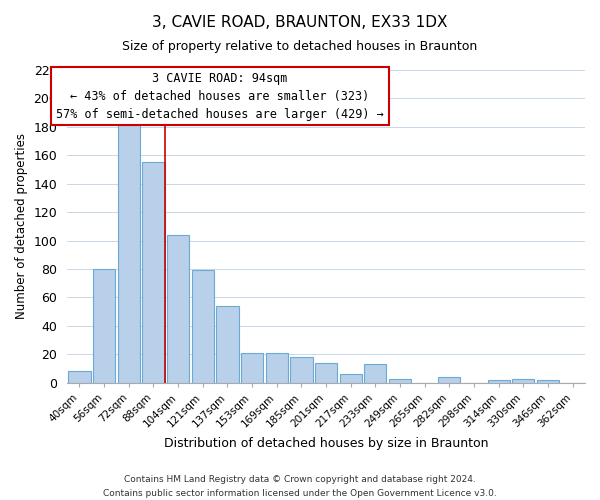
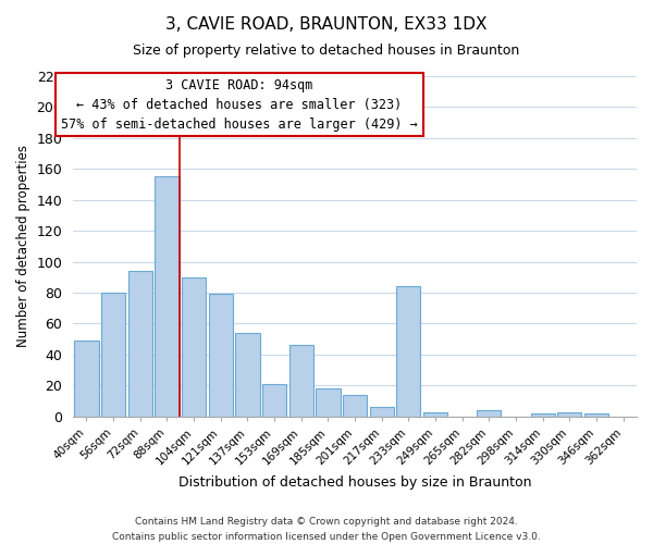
40sqm: 8 -> 49
72sqm: 181 -> 94
104sqm: 104 -> 90
169sqm: 21 -> 46
233sqm: 13 -> 84
